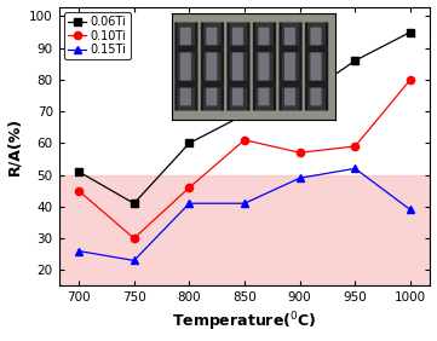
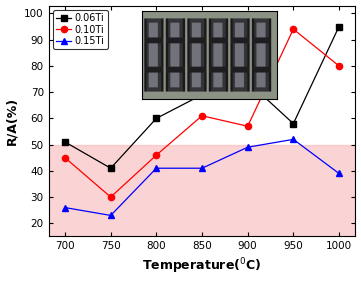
0.06Ti/950: 86 -> 58
0.10Ti/950: 59 -> 94
